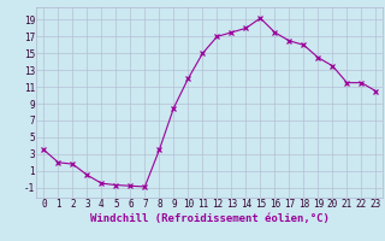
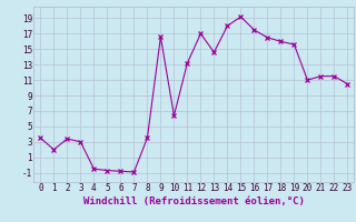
2: 1.8 -> 3.4
3: 0.5 -> 3.0
9: 8.5 -> 16.6
10: 12.0 -> 6.4
11: 15.0 -> 13.2
13: 17.5 -> 14.6
19: 14.5 -> 15.6
20: 13.5 -> 11.0
